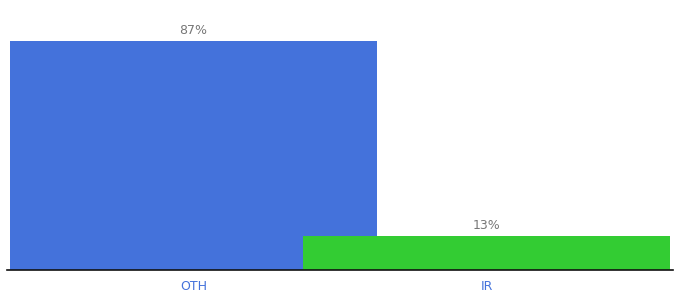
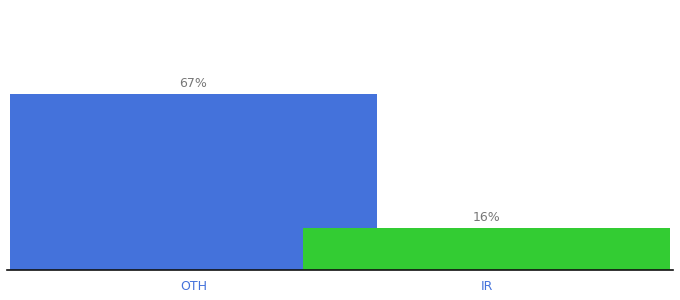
OTH: 87% -> 67%
IR: 13% -> 16%
